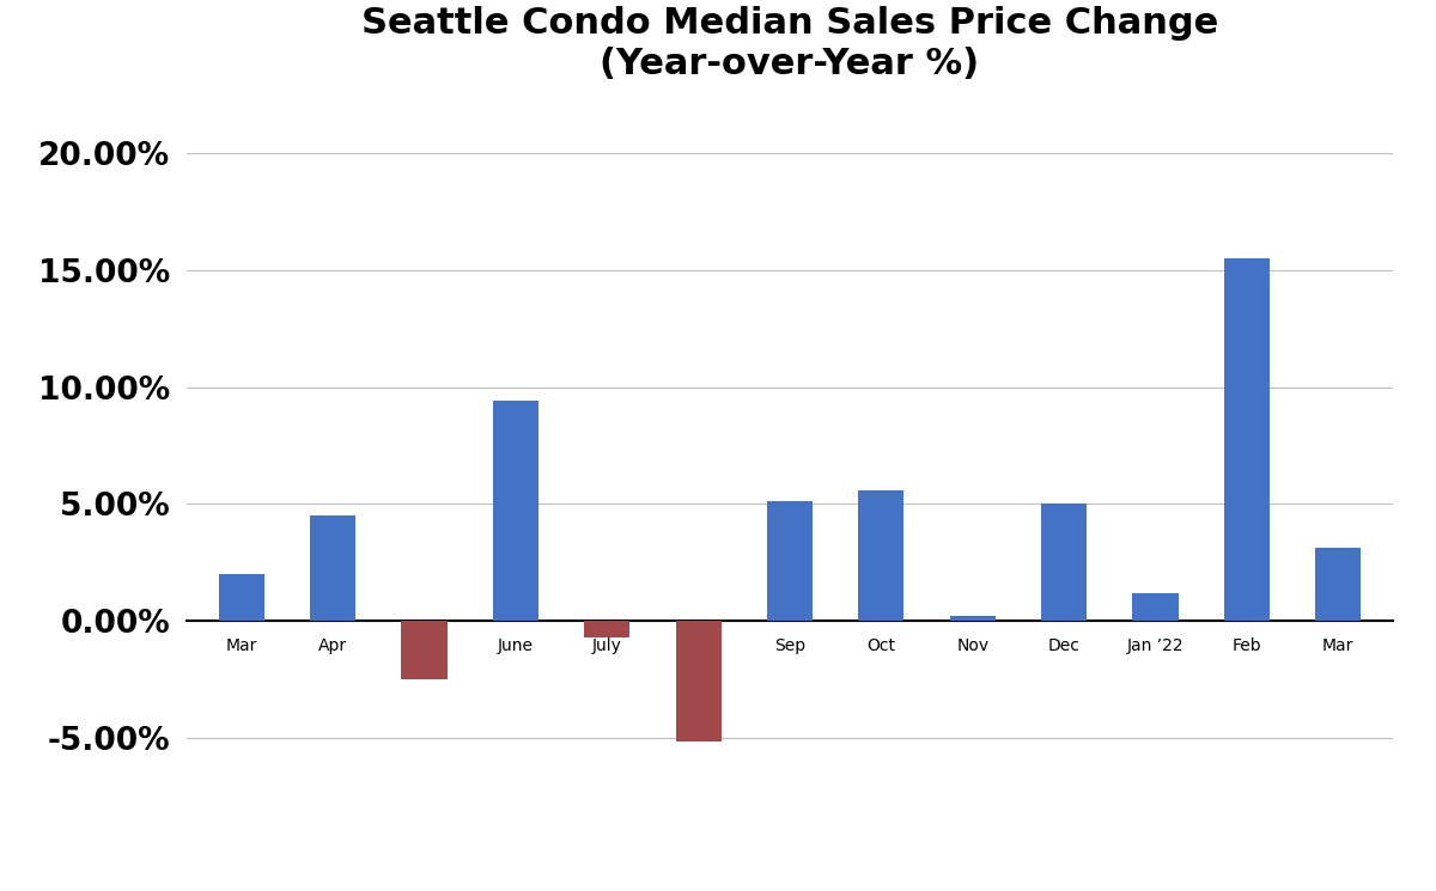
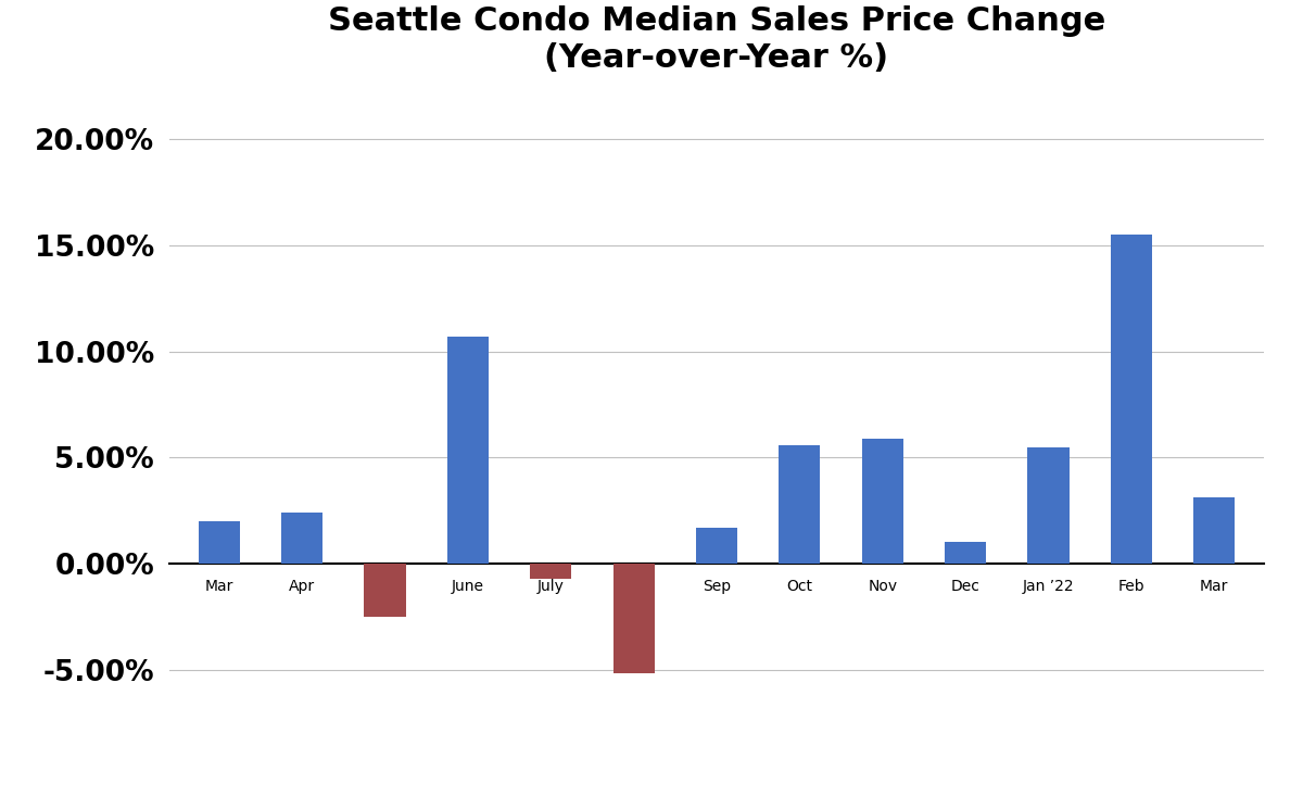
Apr: 4.5% -> 2.4%
June: 9.4% -> 10.7%
Sep: 5.1% -> 1.7%
Nov: 0.2% -> 5.9%
Dec: 5.0% -> 1.0%
Jan ’22: 1.2% -> 5.5%
